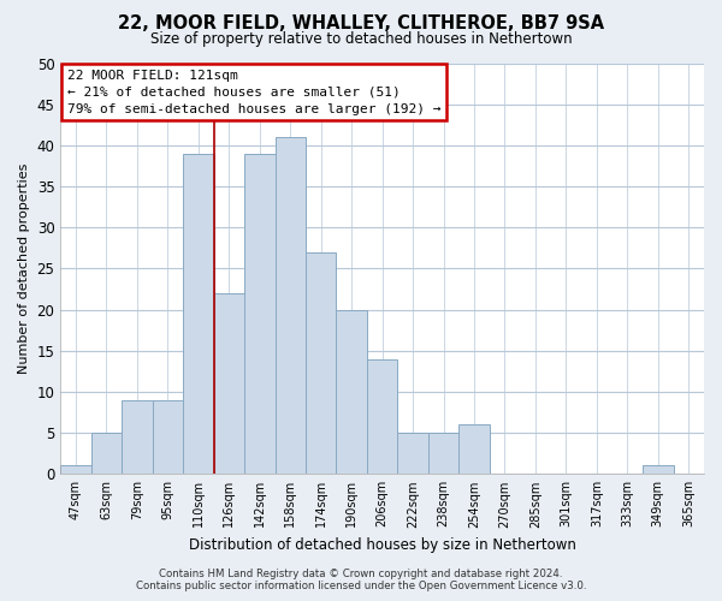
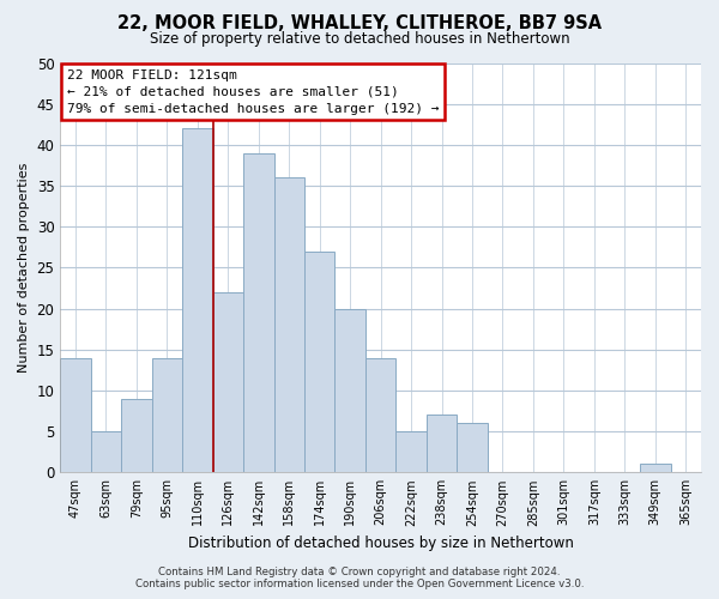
47sqm: 1 -> 14
95sqm: 9 -> 14
110sqm: 39 -> 42
158sqm: 41 -> 36
238sqm: 5 -> 7
